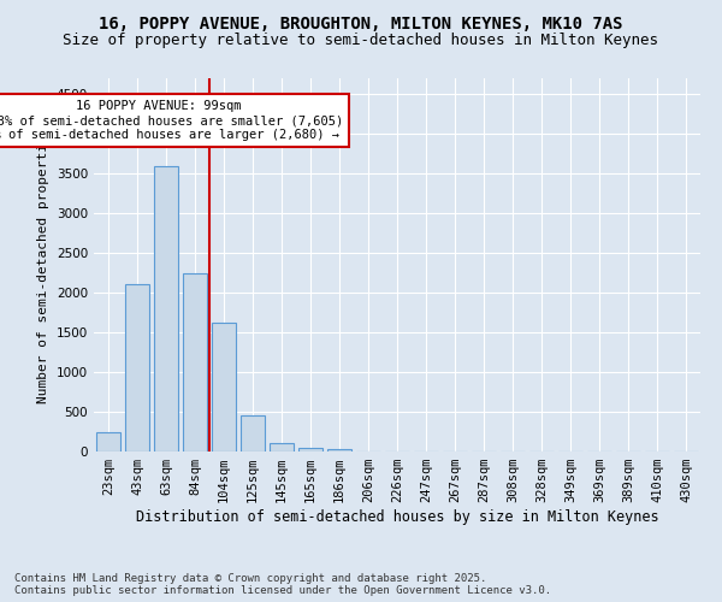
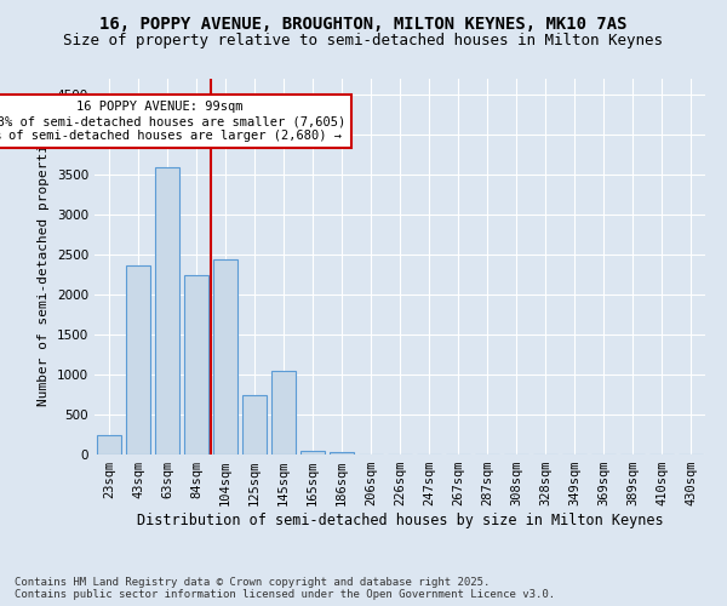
43sqm: 2100 -> 2360
104sqm: 1620 -> 2440
125sqm: 450 -> 740
145sqm: 100 -> 1040
